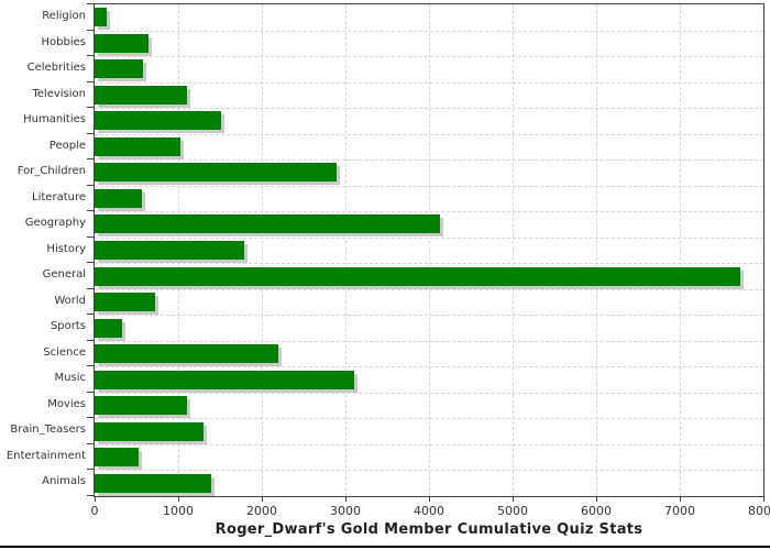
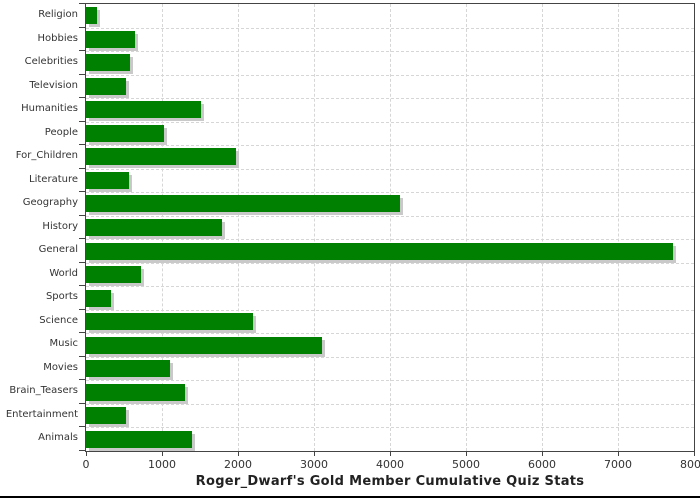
Television: 1100 -> 500
For_Children: 2900 -> 2000
